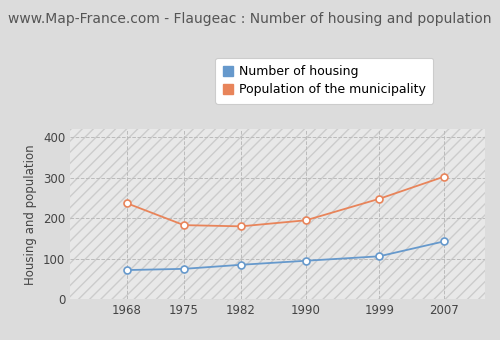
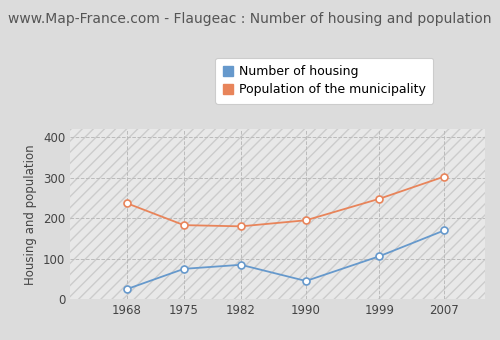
Number of housing/1968: 72 -> 25
Number of housing/1990: 95 -> 45
Number of housing/2007: 143 -> 170
